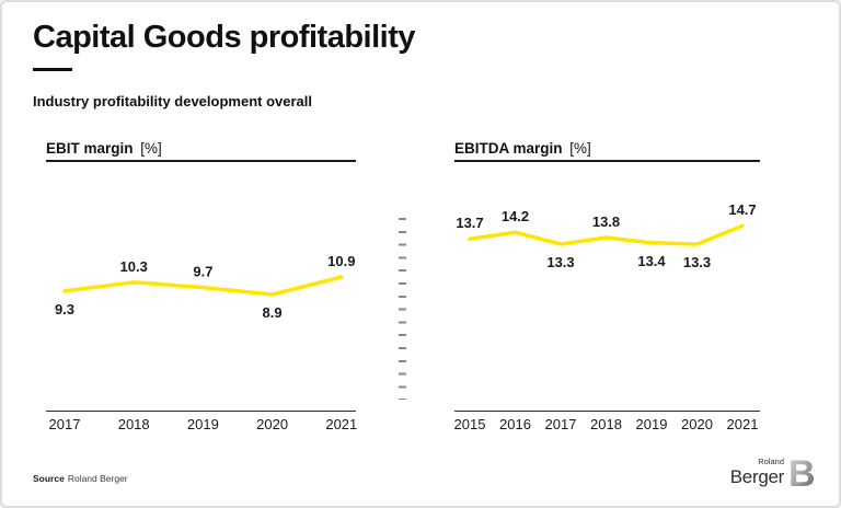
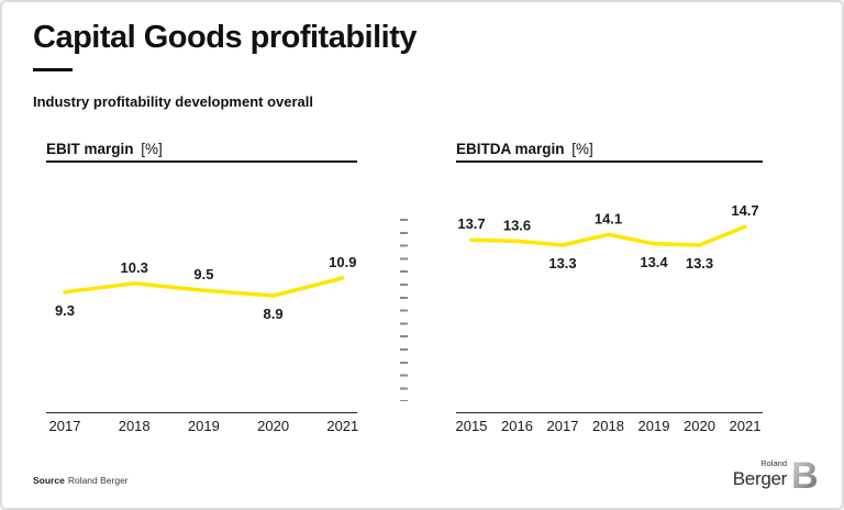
EBIT margin/2019: 9.7 -> 9.5
EBITDA margin/2016: 14.2 -> 13.6
EBITDA margin/2018: 13.8 -> 14.1
